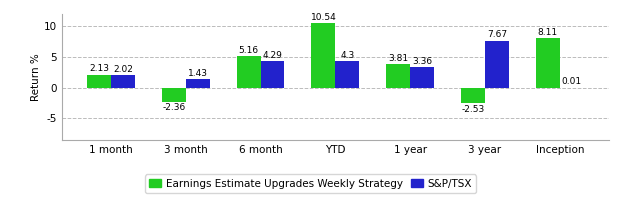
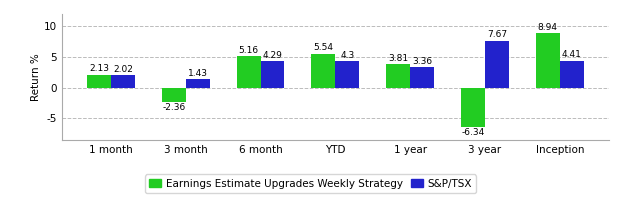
Earnings Estimate Upgrades Weekly Strategy/YTD: 10.54 -> 5.54
Earnings Estimate Upgrades Weekly Strategy/3 year: -2.53 -> -6.34
Earnings Estimate Upgrades Weekly Strategy/Inception: 8.11 -> 8.94
S&P/TSX/Inception: 0.01 -> 4.41
